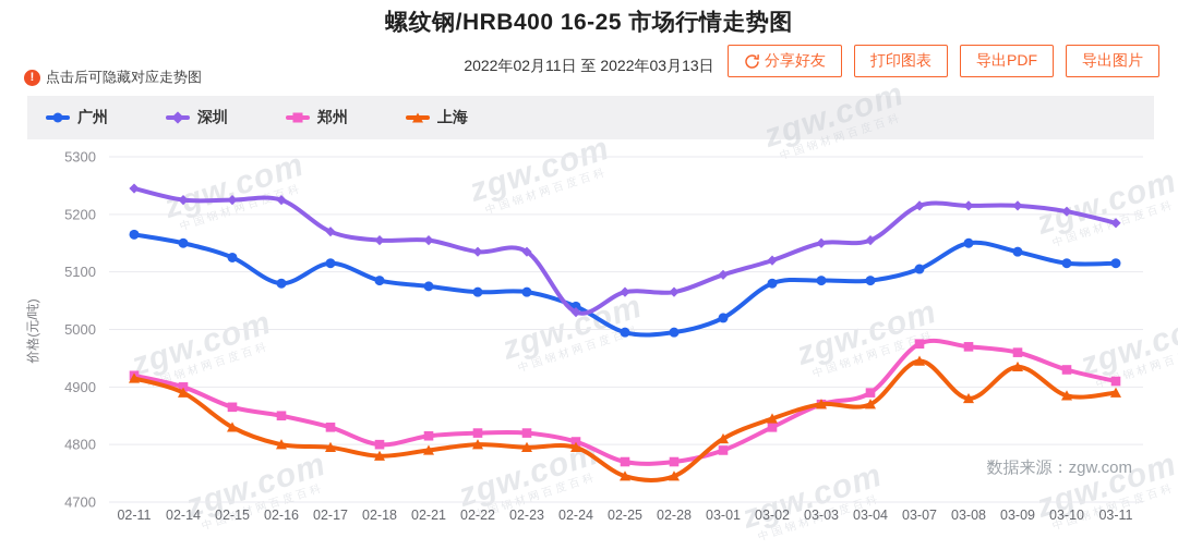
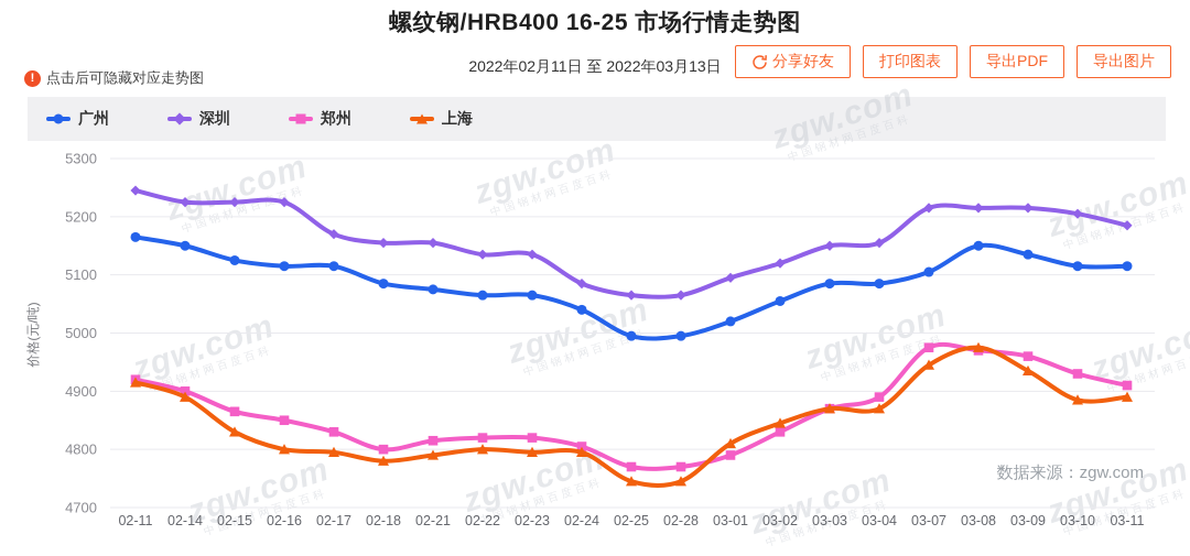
广州/02-16: 5080 -> 5120
深圳/02-24: 5030 -> 5080
广州/03-02: 5080 -> 5060
上海/03-08: 4880 -> 4980
